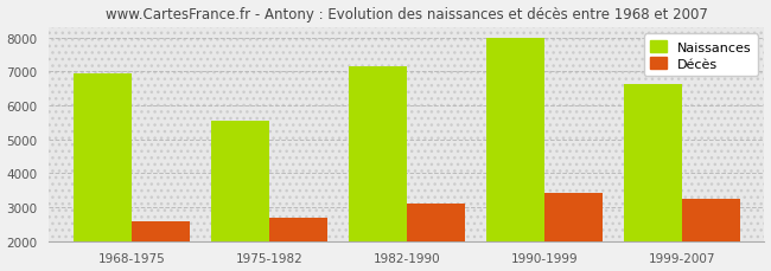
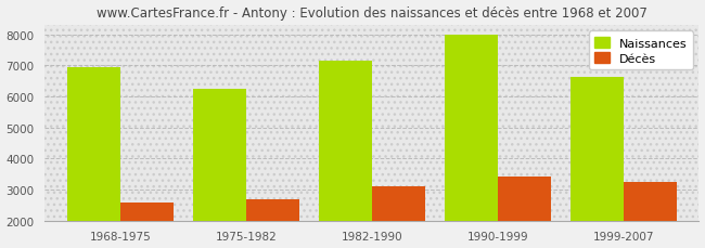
Naissances/1975-1982: 5550 -> 6250
